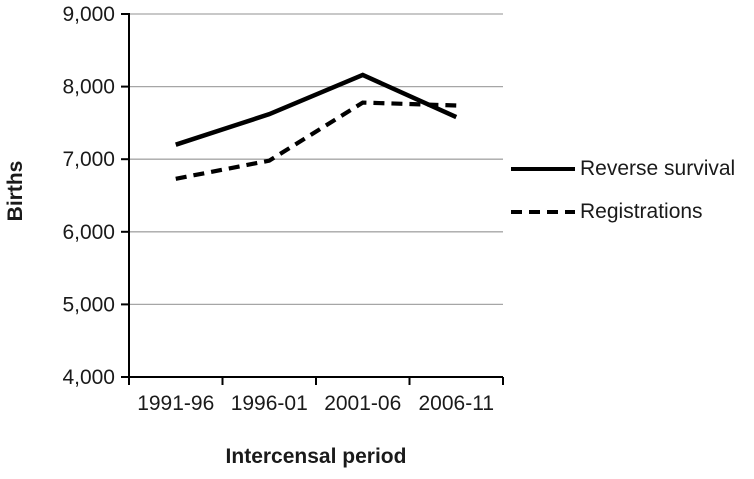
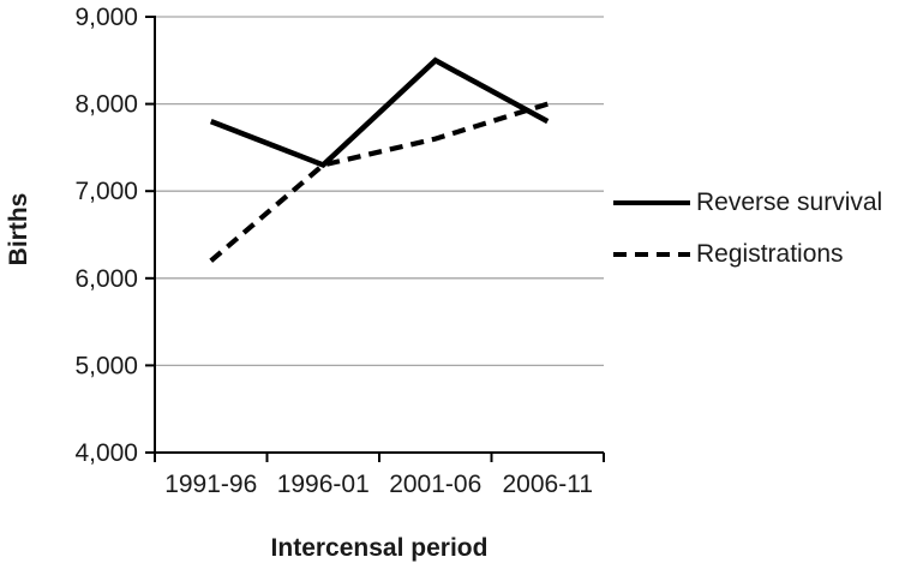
Reverse survival/1991-96: 7200 -> 7800
Registrations/1991-96: 6700 -> 6200
Reverse survival/1996-01: 7600 -> 7300
Registrations/1996-01: 7000 -> 7300
Reverse survival/2001-06: 8200 -> 8500
Registrations/2001-06: 7800 -> 7600
Reverse survival/2006-11: 7600 -> 7800
Registrations/2006-11: 7700 -> 8000
